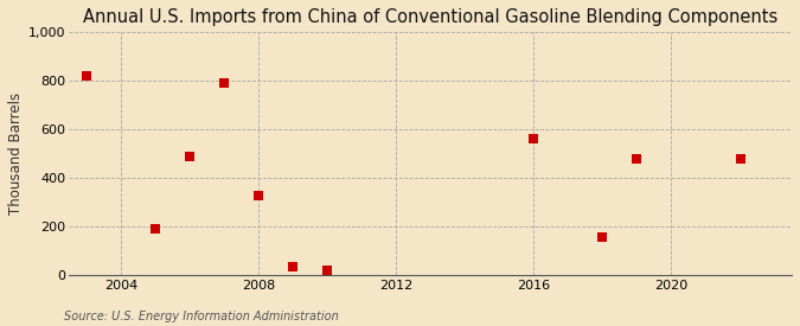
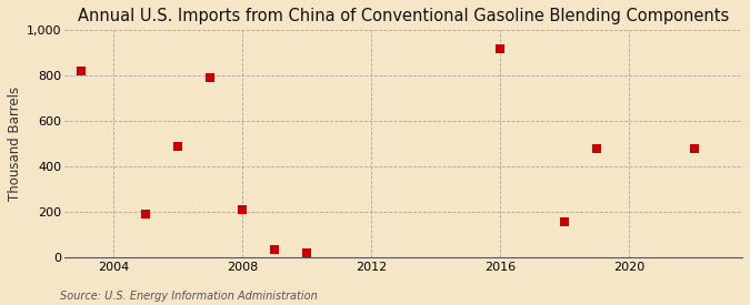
2008: 325 -> 210
2016: 560 -> 920
